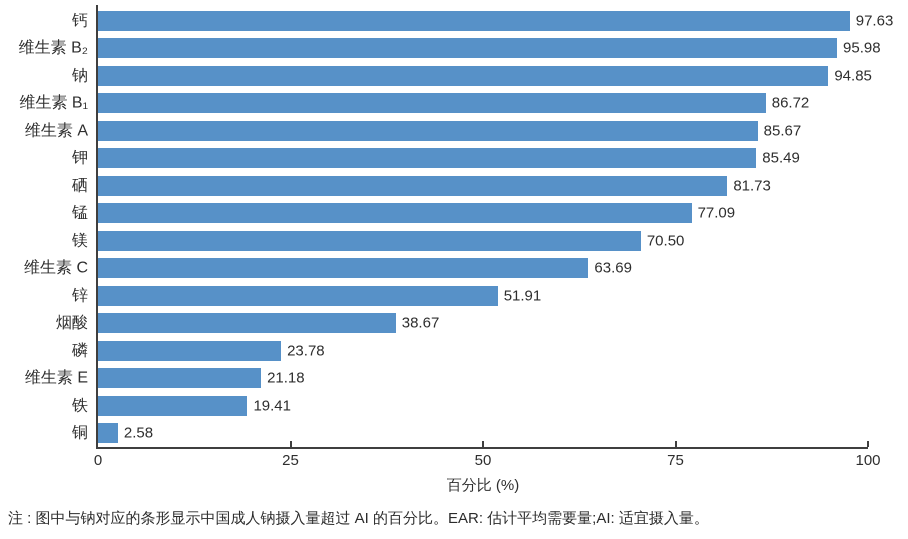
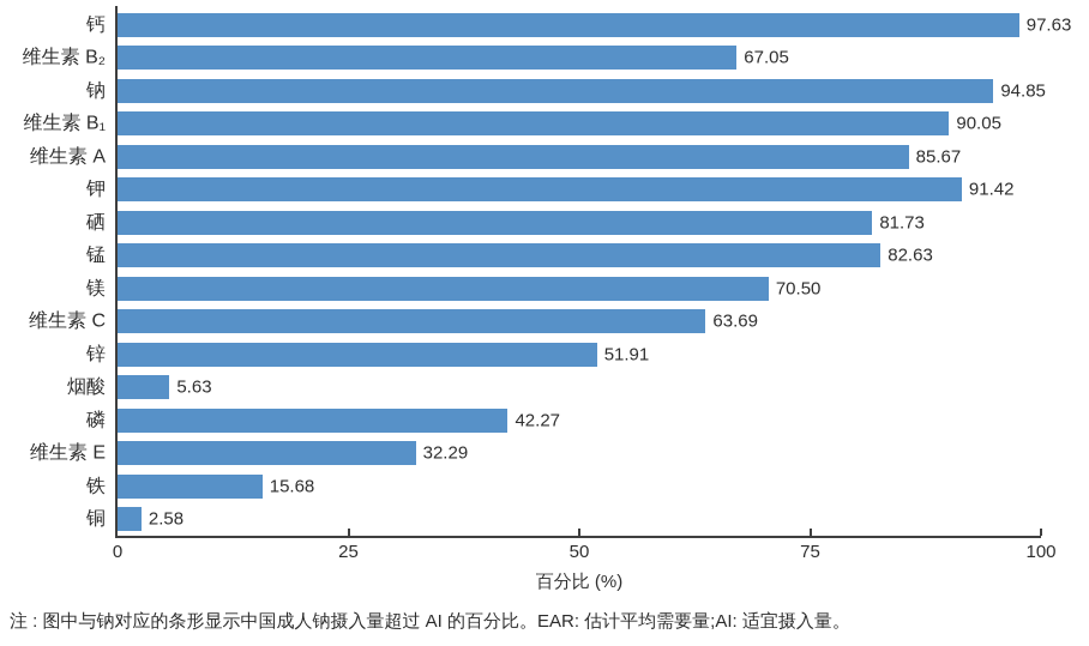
维生素 B₂: 95.98 -> 67.05
维生素 B₁: 86.72 -> 90.05
钾: 85.49 -> 91.42
锰: 77.09 -> 82.63
烟酸: 38.67 -> 5.63
磷: 23.78 -> 42.27
维生素 E: 21.18 -> 32.29
铁: 19.41 -> 15.68
